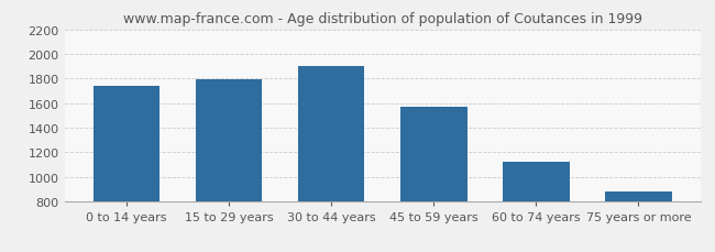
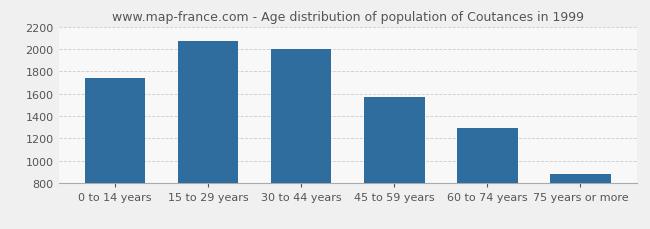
15 to 29 years: 1790 -> 2070
30 to 44 years: 1900 -> 2000
60 to 74 years: 1120 -> 1300
